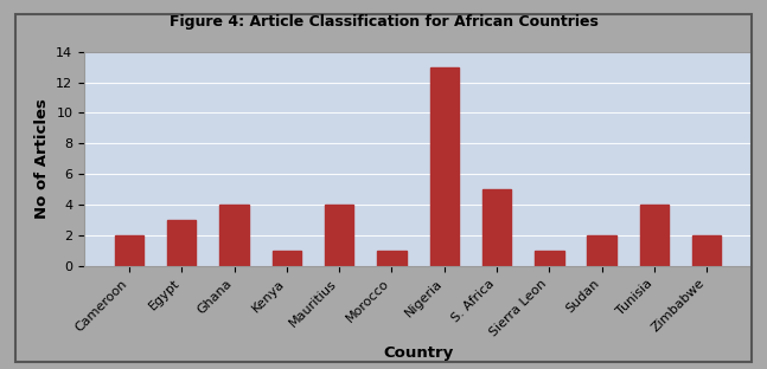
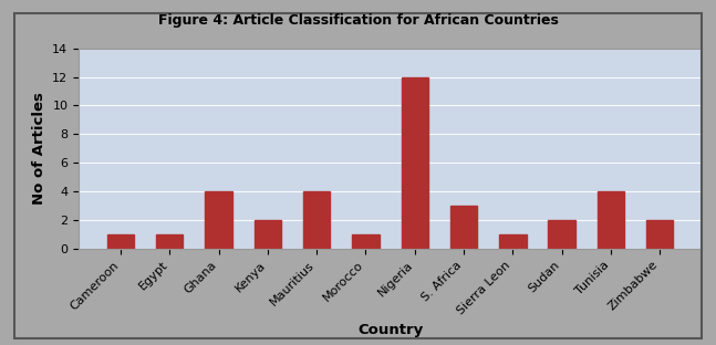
Cameroon: 2 -> 1
Egypt: 3 -> 1
Kenya: 1 -> 2
Nigeria: 13 -> 12
S. Africa: 5 -> 3
